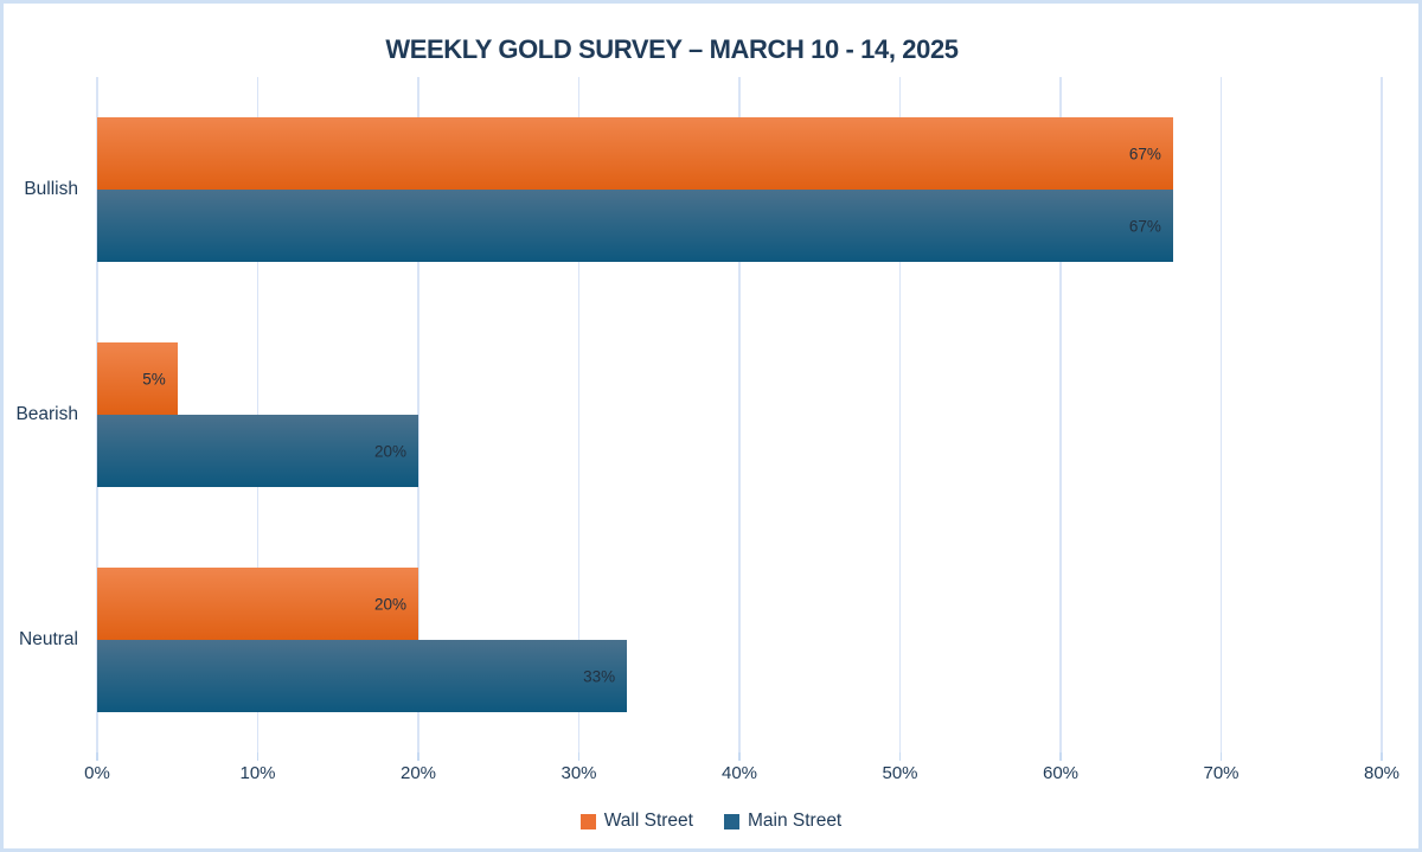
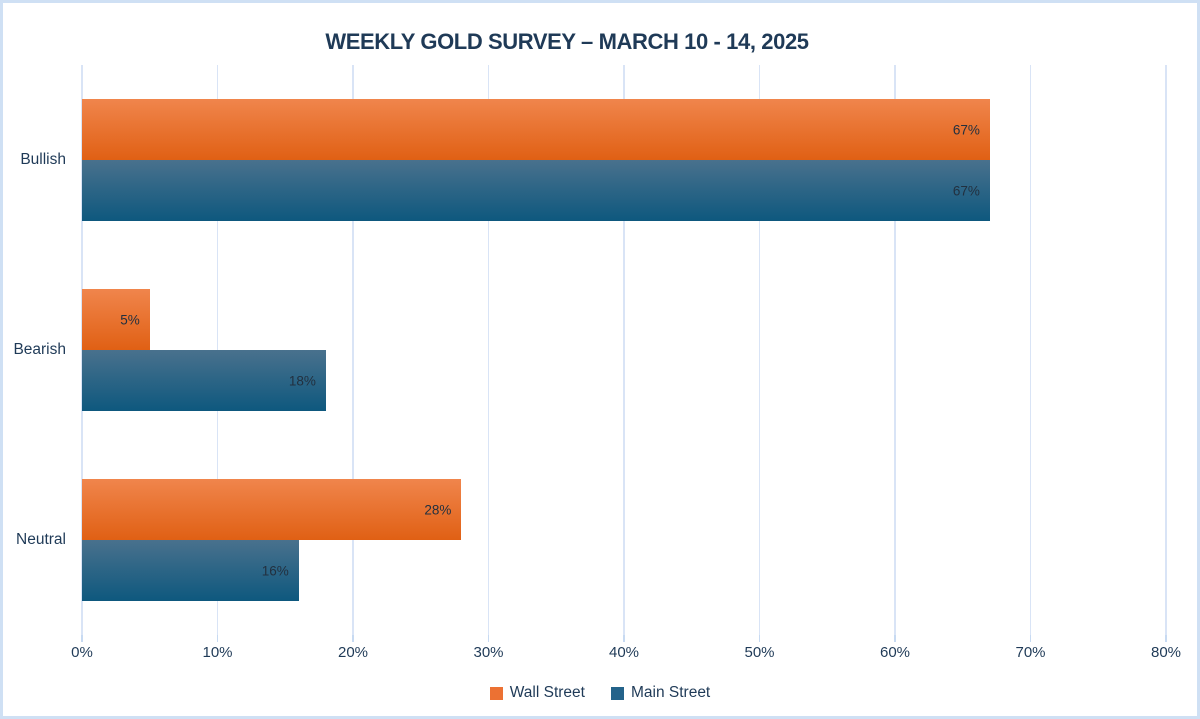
Main Street/Bearish: 20% -> 18%
Wall Street/Neutral: 20% -> 28%
Main Street/Neutral: 33% -> 16%
